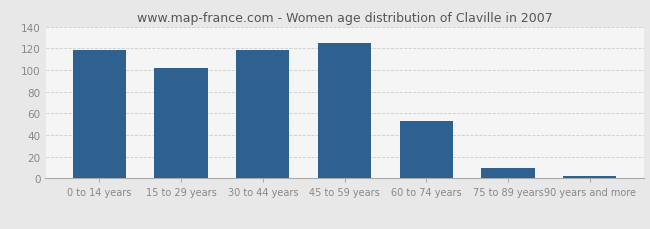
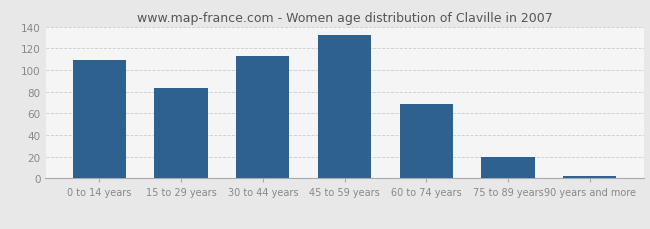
0 to 14 years: 118 -> 109
15 to 29 years: 102 -> 83
30 to 44 years: 118 -> 113
45 to 59 years: 125 -> 132
60 to 74 years: 53 -> 69
75 to 89 years: 10 -> 20
